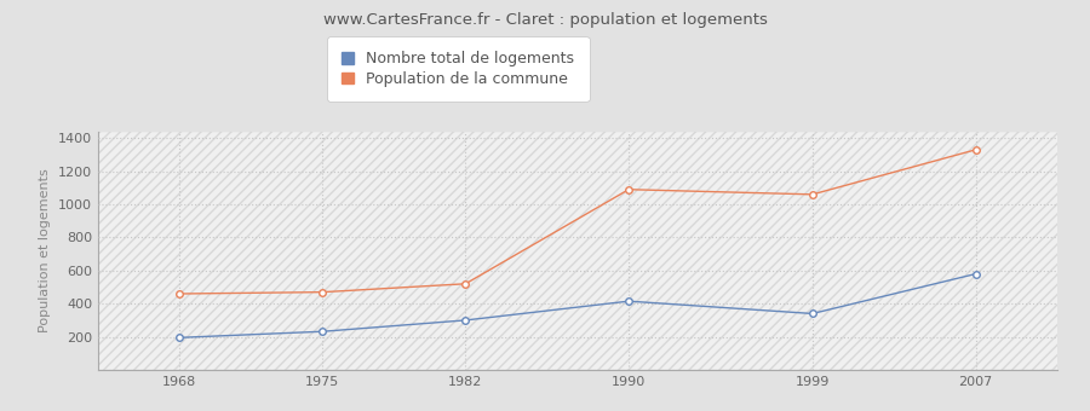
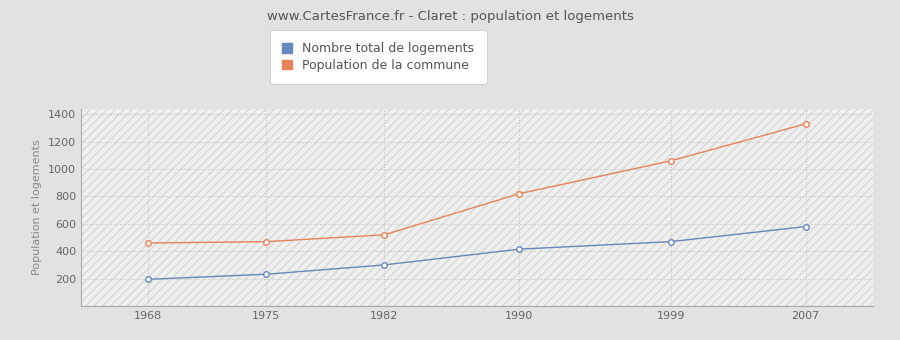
Population de la commune/1990: 1090 -> 820
Nombre total de logements/1999: 340 -> 470
